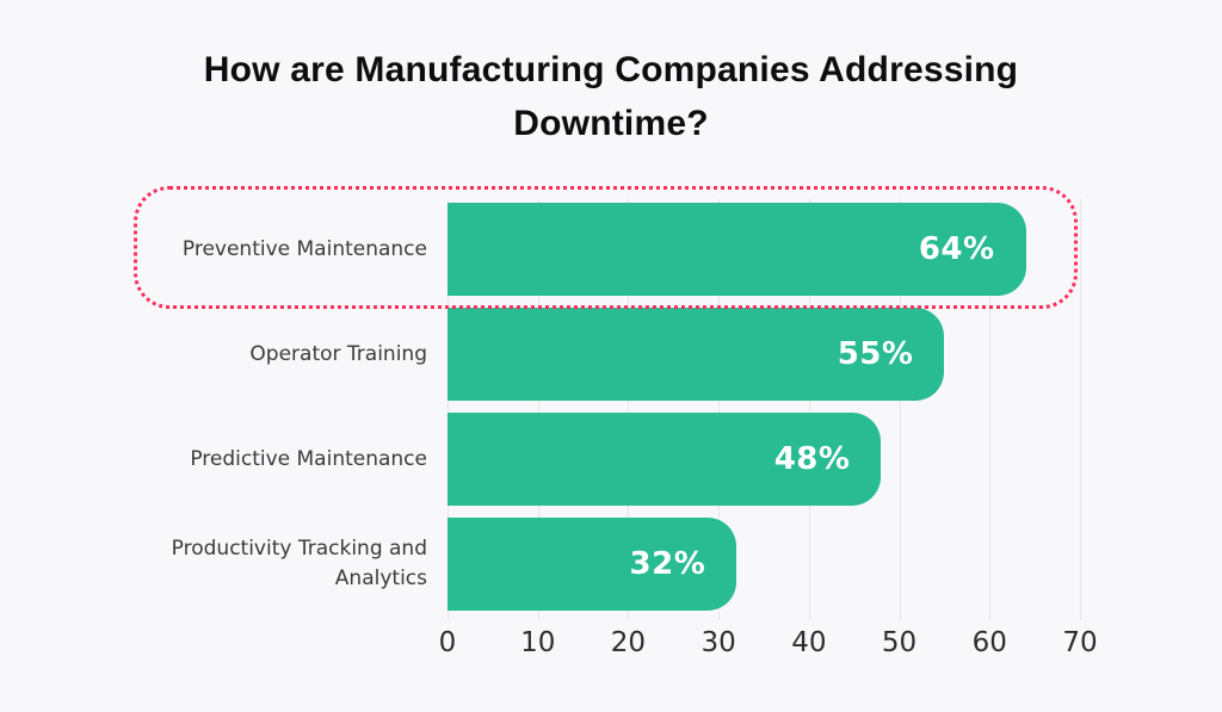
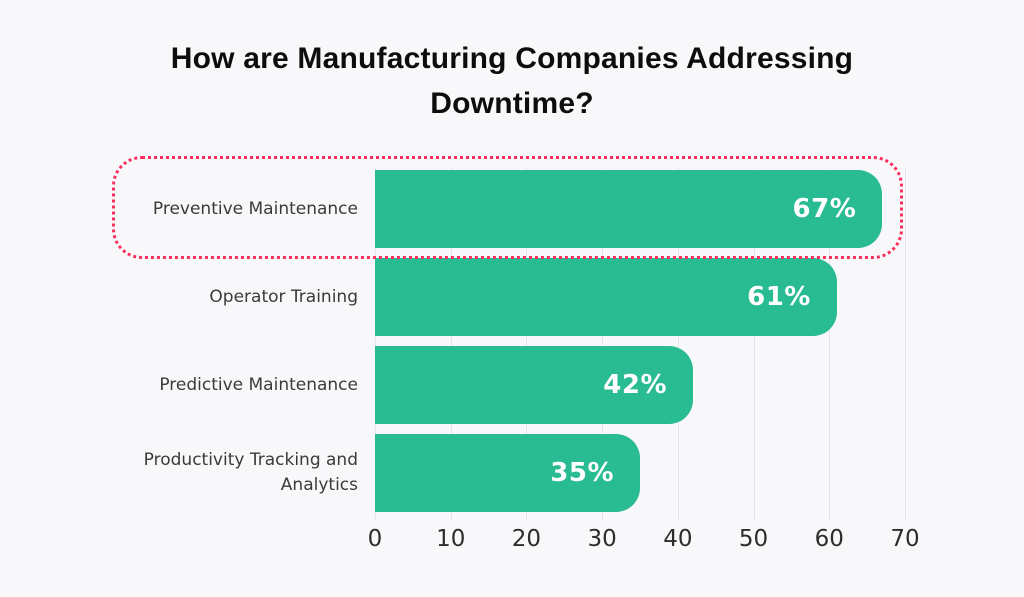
Preventive Maintenance: 64% -> 67%
Operator Training: 55% -> 61%
Predictive Maintenance: 48% -> 42%
Productivity Tracking and Analytics: 32% -> 35%
